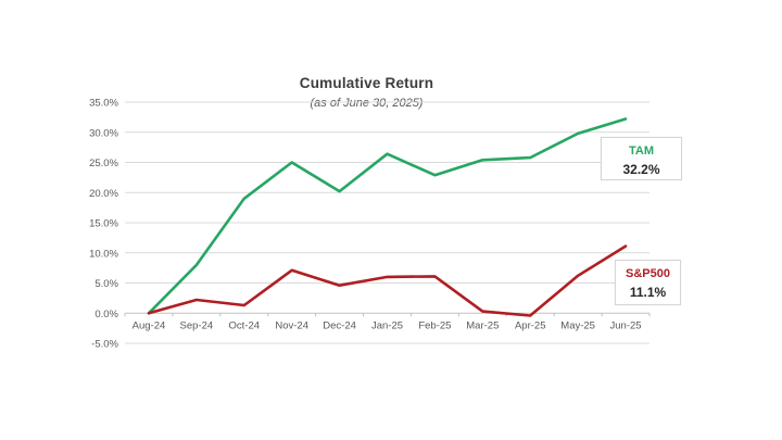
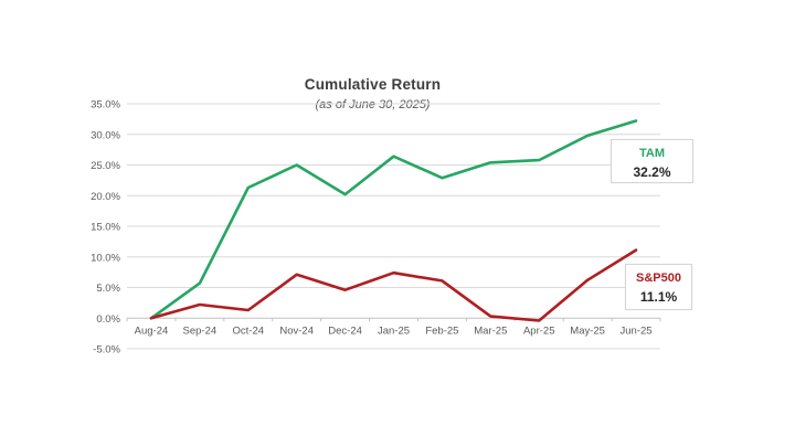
TAM/Sep-24: 8% -> 6%
TAM/Oct-24: 19% -> 21%
S&P500/Jan-25: 6% -> 7%
